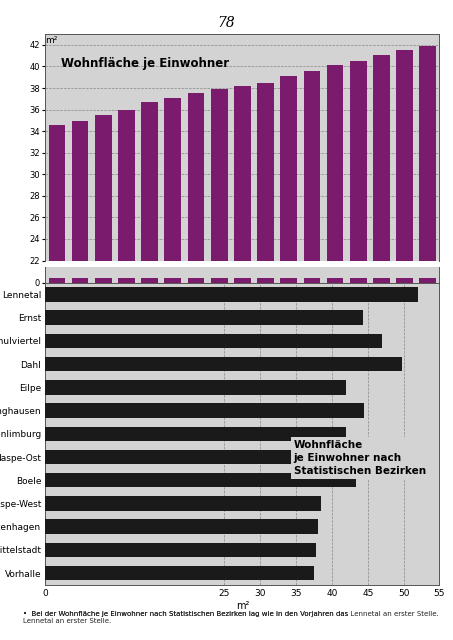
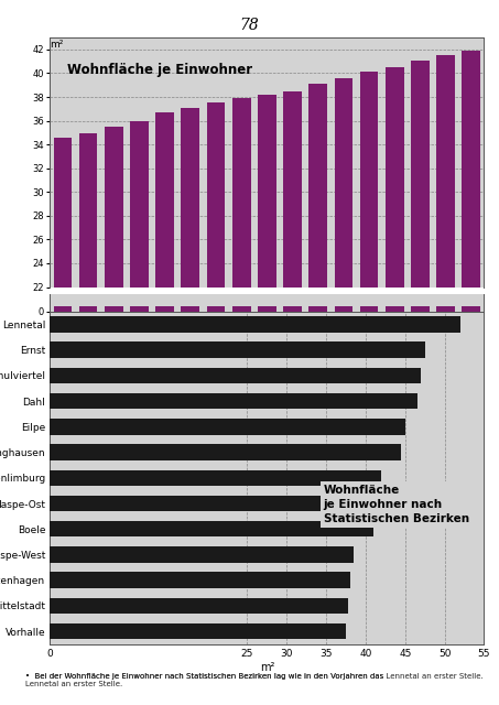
Ernst: 44.4 -> 47.5
Dahl: 49.8 -> 46.5
Eilpe: 42.0 -> 45.0
Boele: 43.4 -> 41.0
